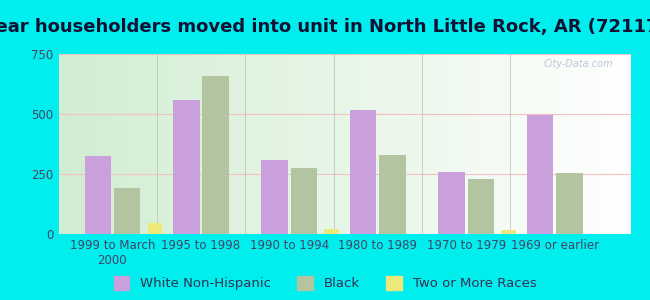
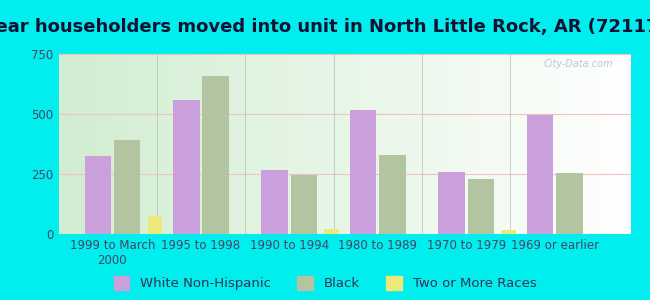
Black/1999 to March 2000: 190 -> 390
Two or More Races/1999 to March 2000: 45 -> 75
White Non-Hispanic/1990 to 1994: 310 -> 265
Black/1990 to 1994: 275 -> 245
